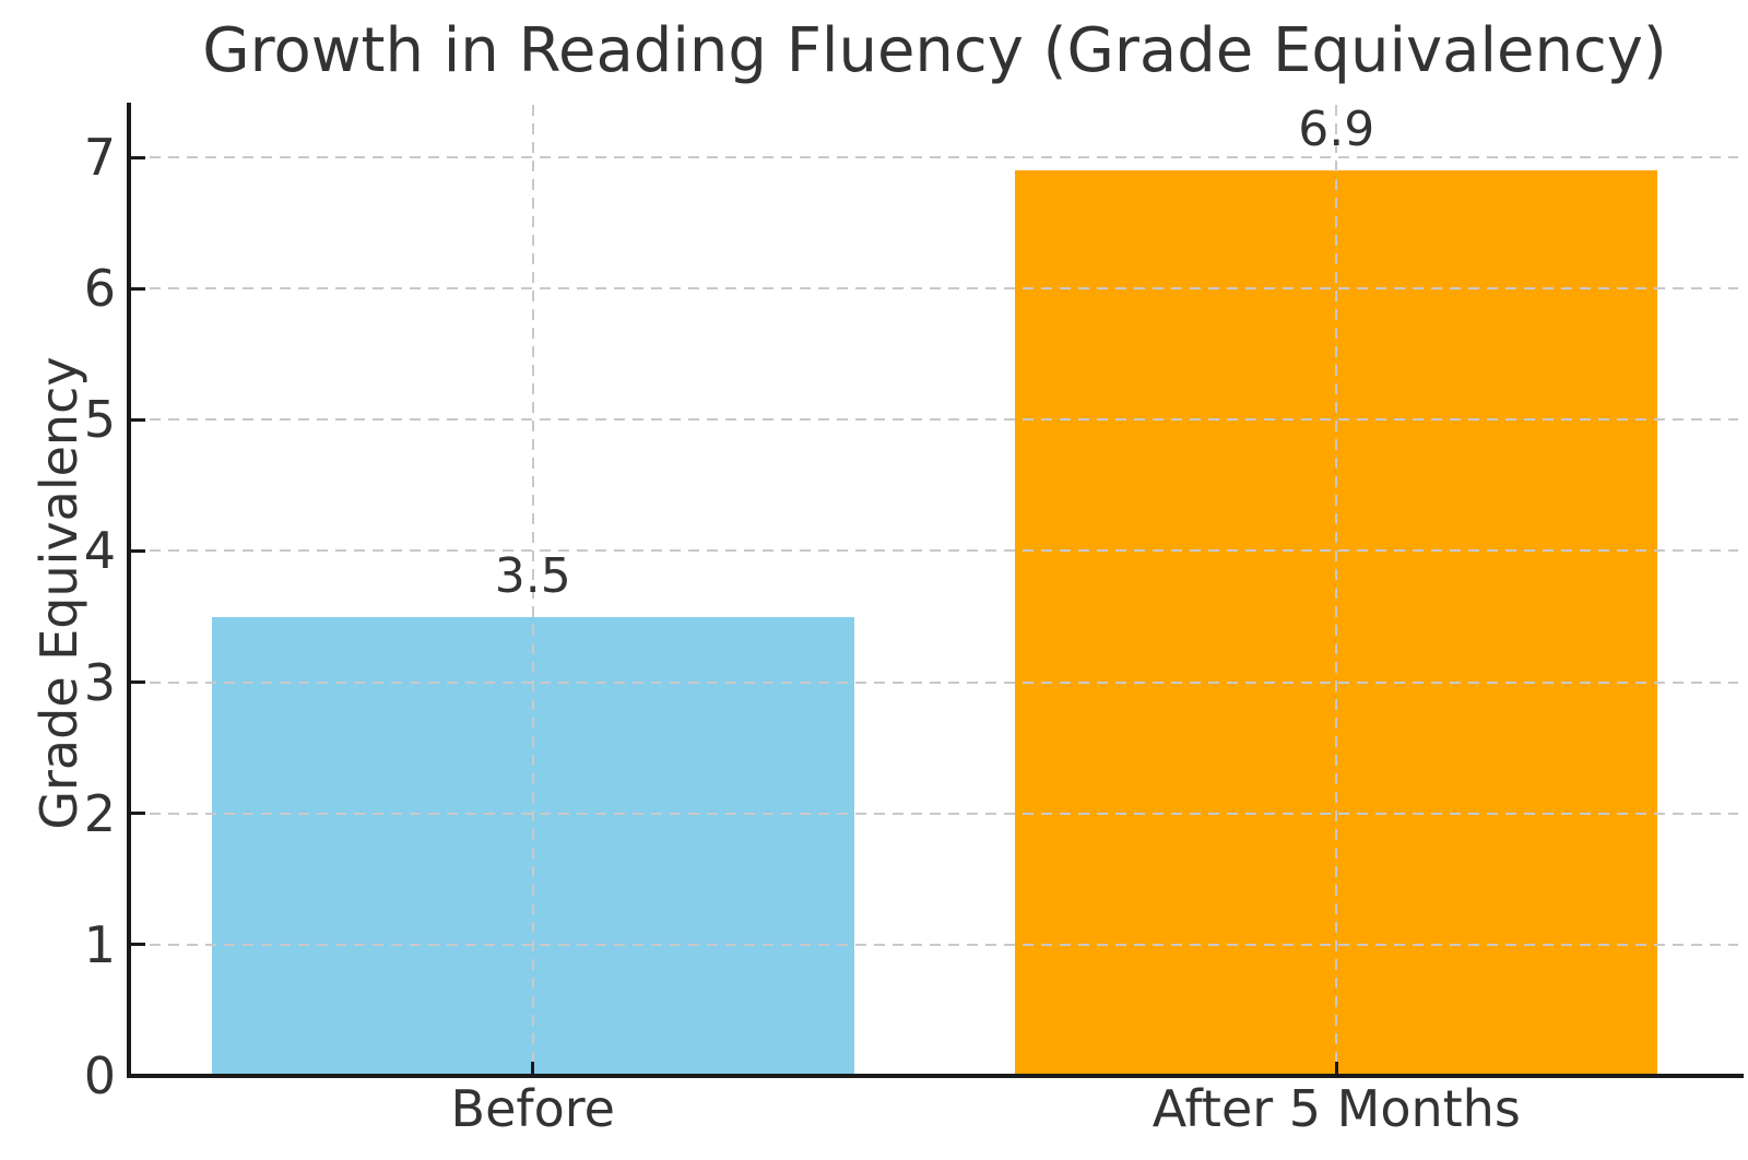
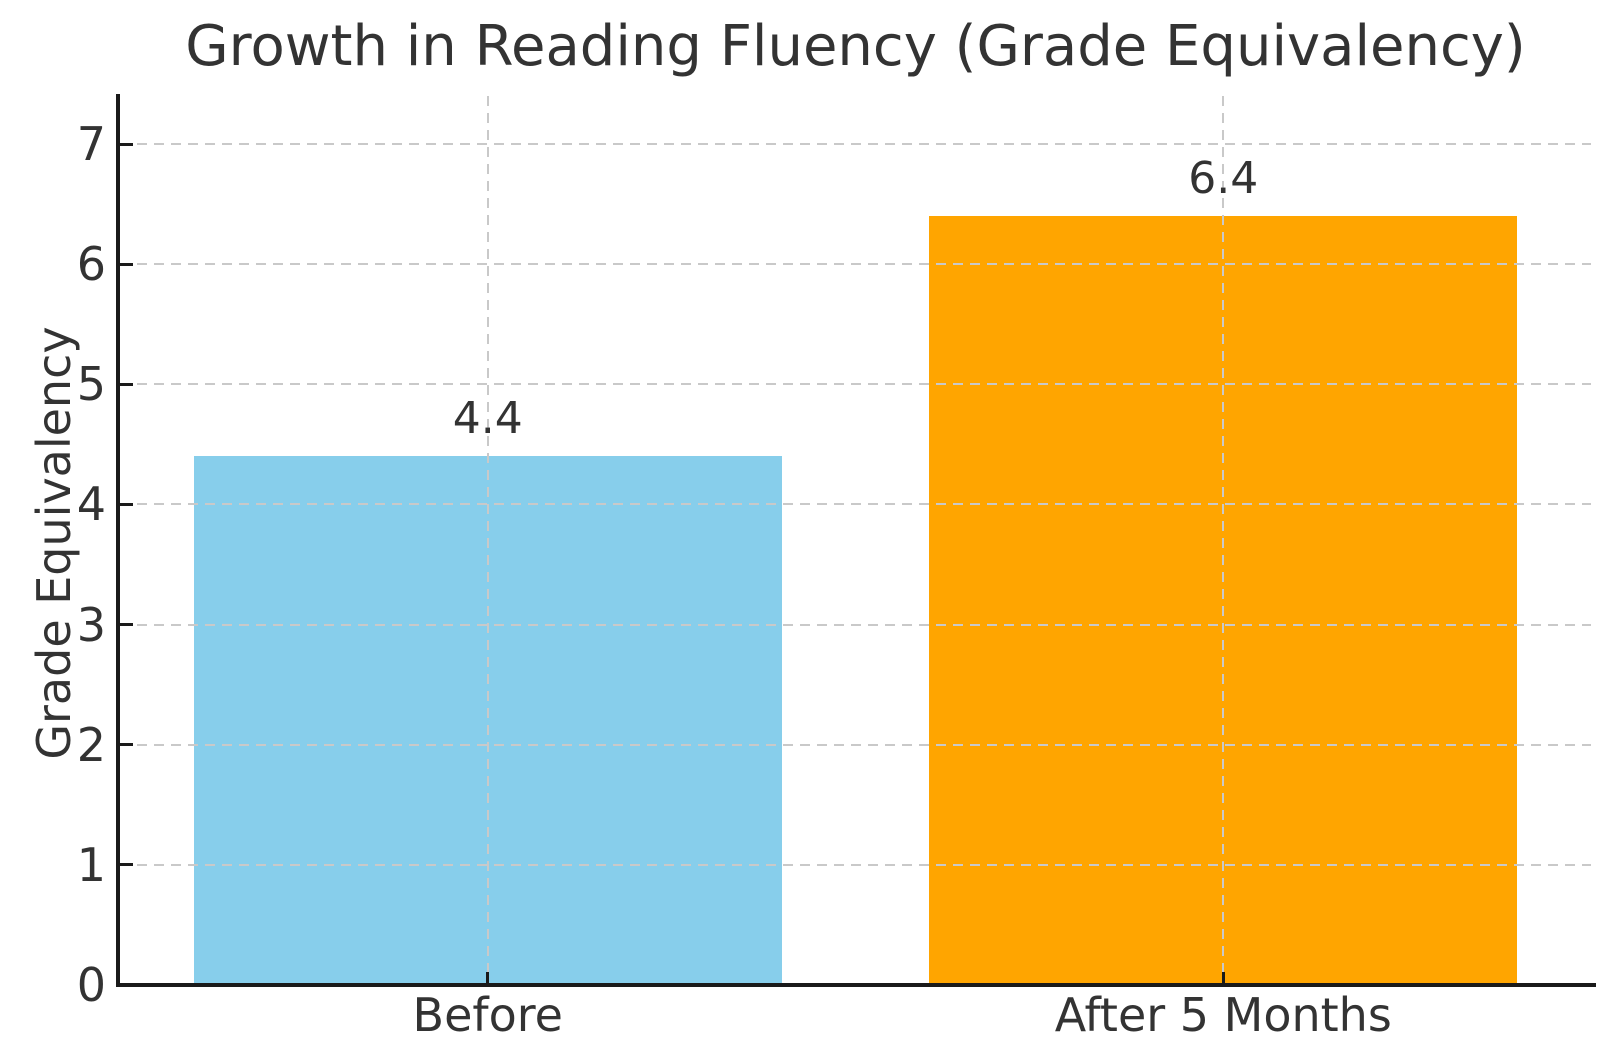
Before: 3.5 -> 4.4
After 5 Months: 6.9 -> 6.4
